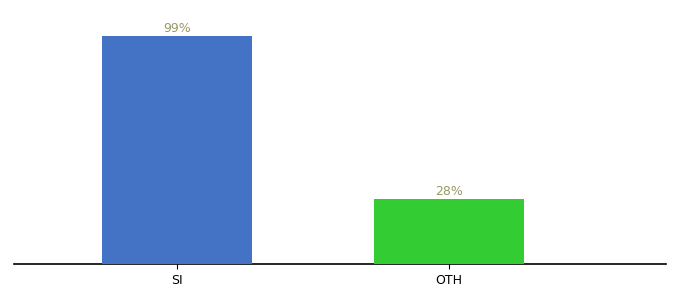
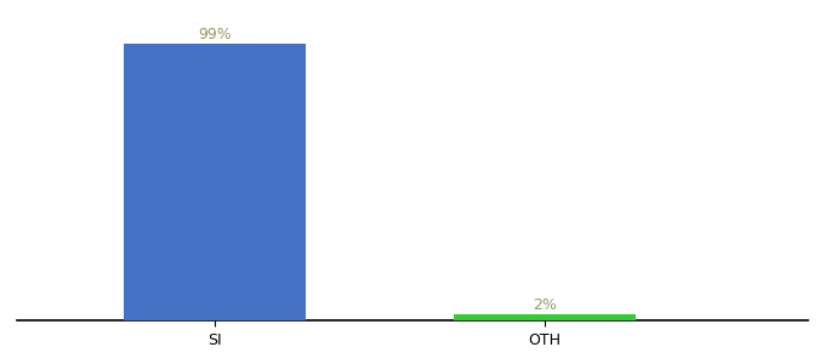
OTH: 28% -> 2%
